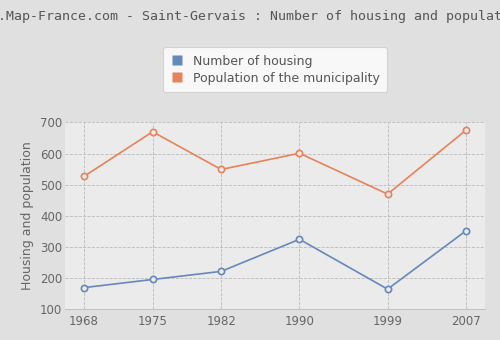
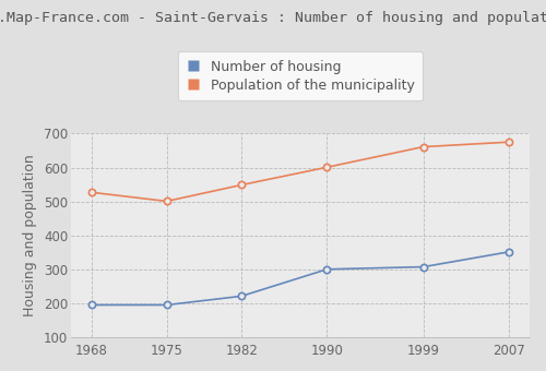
Number of housing/1968: 170 -> 196
Population of the municipality/1975: 670 -> 501
Number of housing/1990: 325 -> 301
Number of housing/1999: 165 -> 308
Population of the municipality/1999: 470 -> 661
